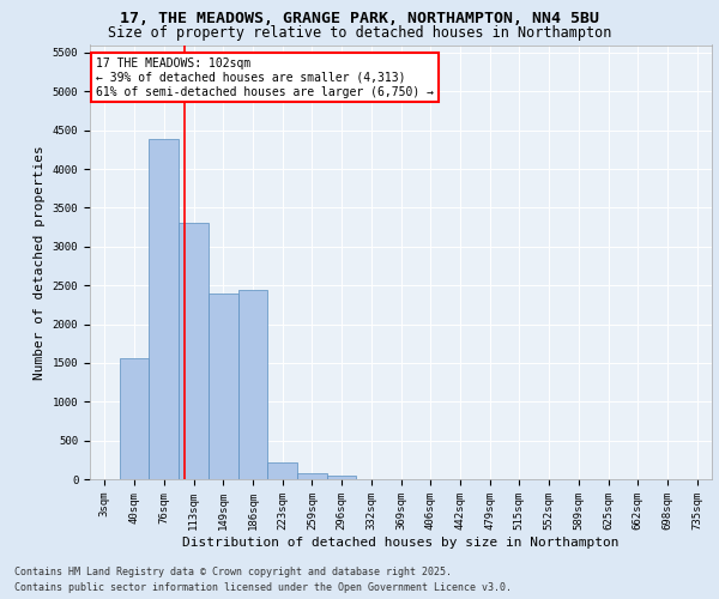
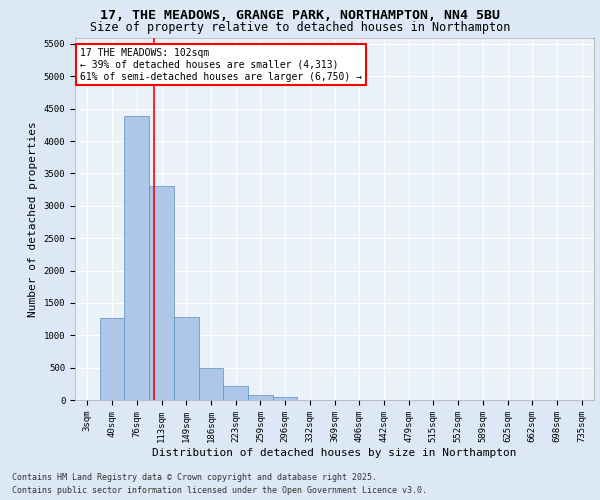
40sqm: 1560 -> 1270
149sqm: 2400 -> 1280
186sqm: 2440 -> 500
